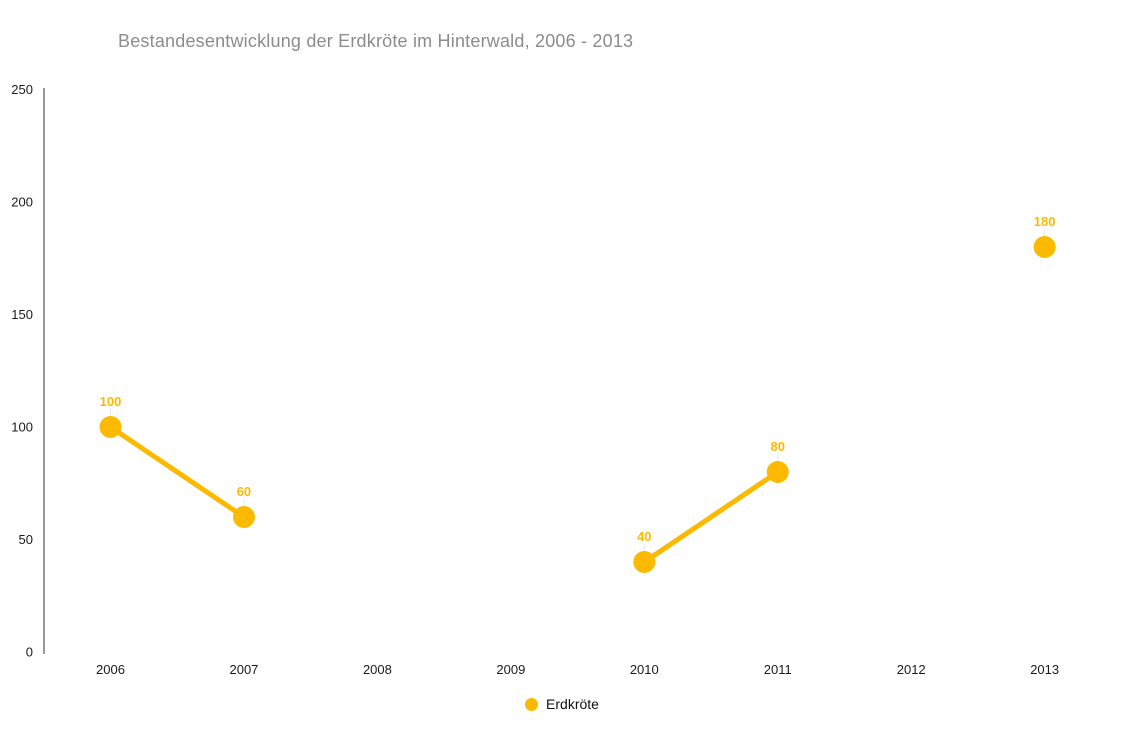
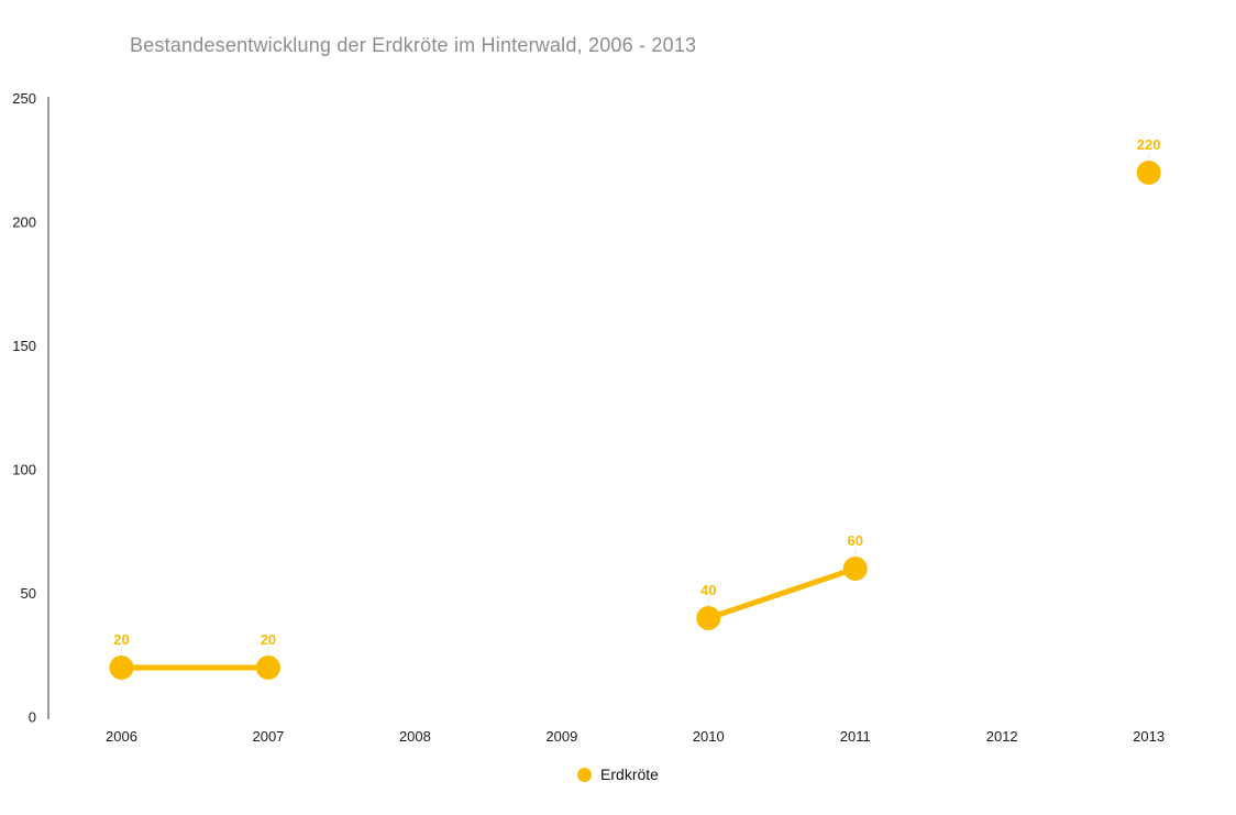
2006: 100 -> 20
2007: 60 -> 20
2011: 80 -> 60
2013: 180 -> 220
